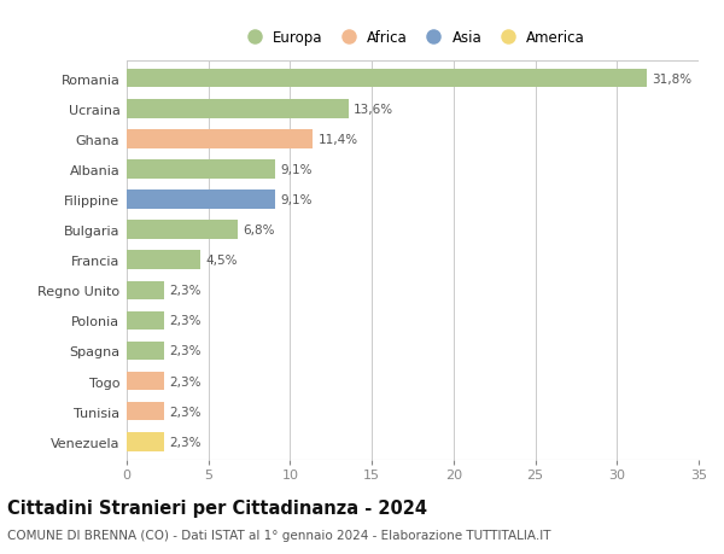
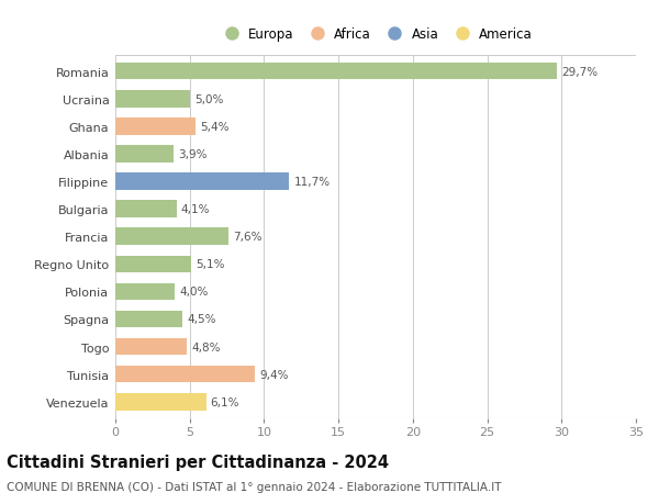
Romania: 31,8% -> 29,7%
Ucraina: 13,6% -> 5,0%
Ghana: 11,4% -> 5,4%
Albania: 9,1% -> 3,9%
Filippine: 9,1% -> 11,7%
Bulgaria: 6,8% -> 4,1%
Francia: 4,5% -> 7,6%
Regno Unito: 2,3% -> 5,1%
Polonia: 2,3% -> 4,0%
Spagna: 2,3% -> 4,5%
Togo: 2,3% -> 4,8%
Tunisia: 2,3% -> 9,4%
Venezuela: 2,3% -> 6,1%
